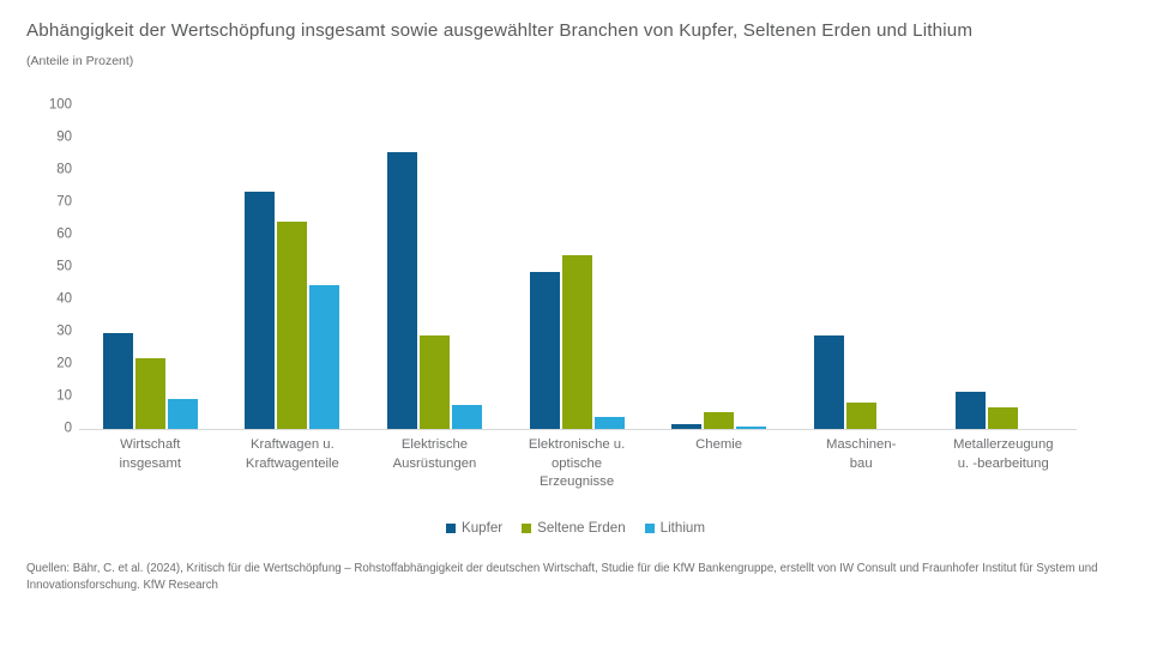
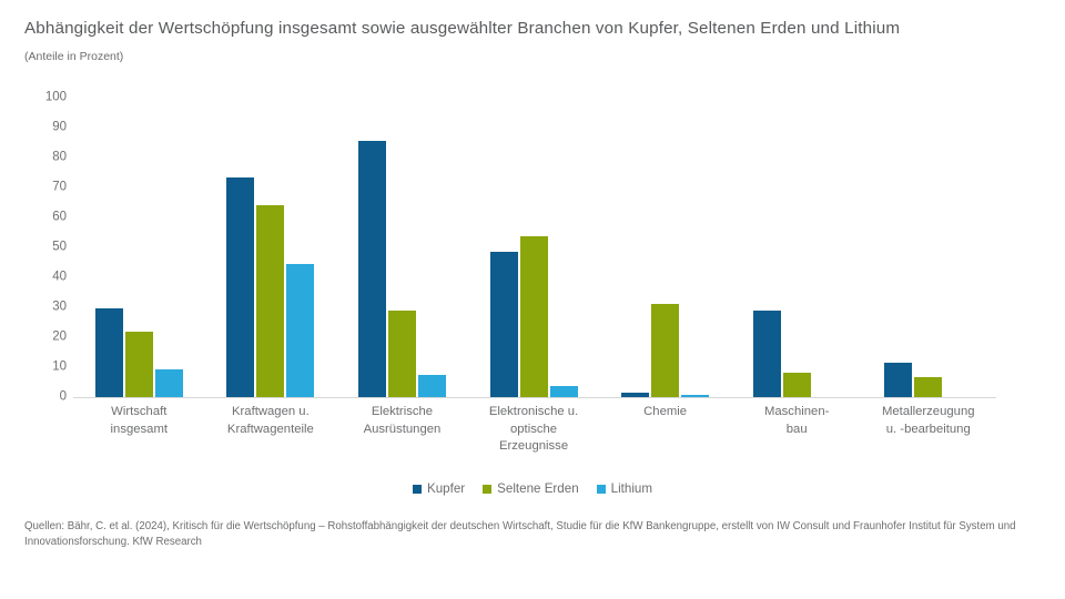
Seltene Erden/Chemie: 5 -> 31
